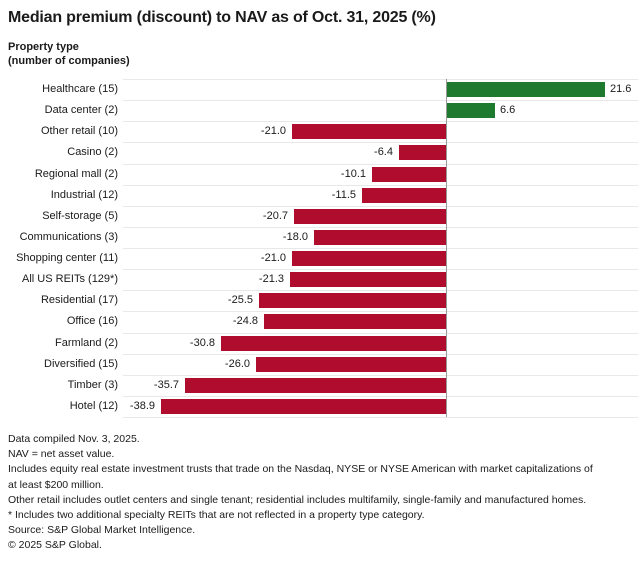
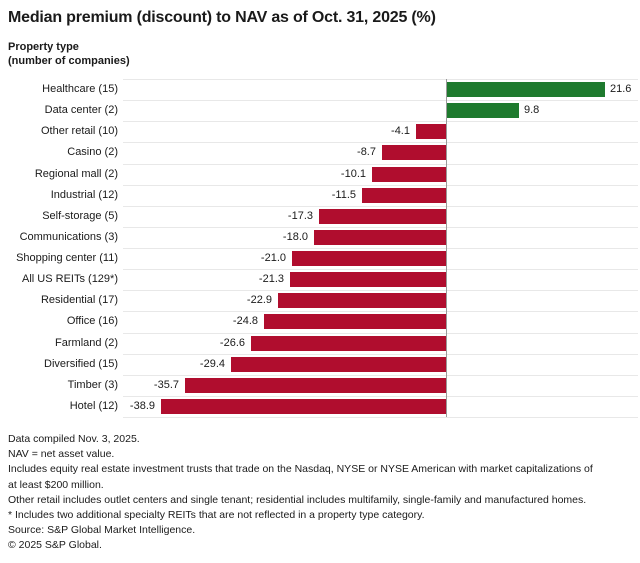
Data center (2): 6.6 -> 9.8
Other retail (10): -21.0 -> -4.1
Casino (2): -6.4 -> -8.7
Self-storage (5): -20.7 -> -17.3
Residential (17): -25.5 -> -22.9
Farmland (2): -30.8 -> -26.6
Diversified (15): -26.0 -> -29.4
